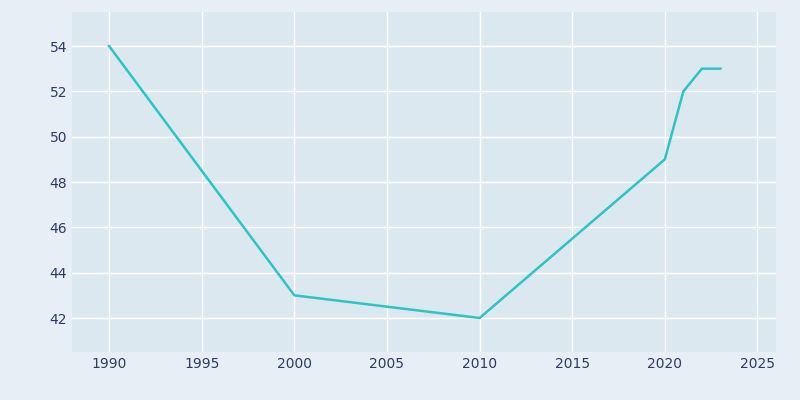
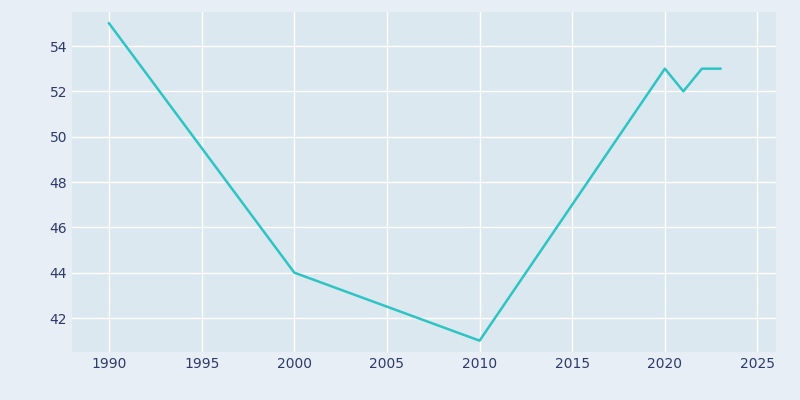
1990: 54 -> 55
2000: 43 -> 44
2010: 42 -> 41
2020: 49 -> 53
